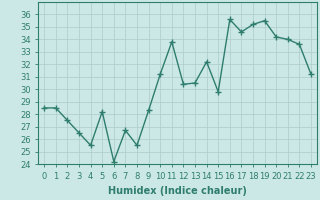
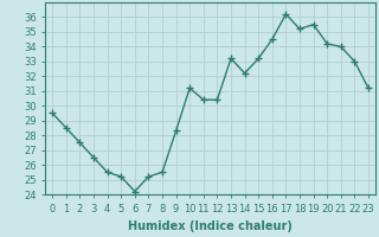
0: 28.5 -> 29.5
5: 28.2 -> 25.2
7: 26.7 -> 25.2
11: 33.8 -> 30.4
13: 30.5 -> 33.2
15: 29.8 -> 33.2
16: 35.6 -> 34.5
17: 34.6 -> 36.2
22: 33.6 -> 33.0
